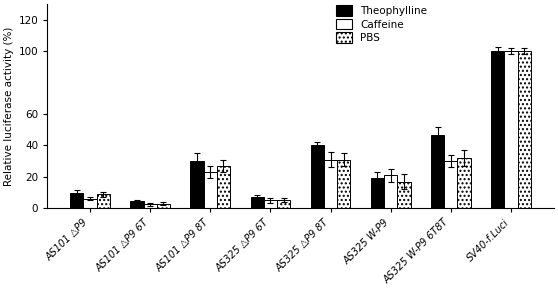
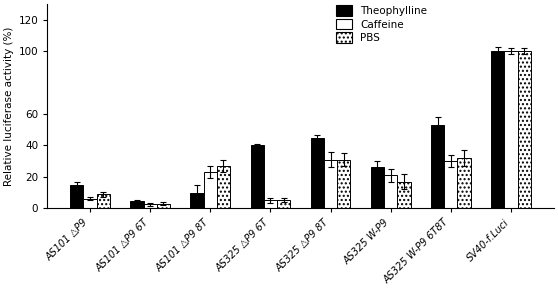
Theophylline/AS101 △P9: 10 -> 15
Theophylline/AS101 △P9 8T: 30 -> 10
Theophylline/AS325 △P9 6T: 7 -> 40
Theophylline/AS325 △P9 8T: 40 -> 45
Theophylline/AS325 W-P9: 19 -> 26
Theophylline/AS325 W-P9 6T8T: 47 -> 53
